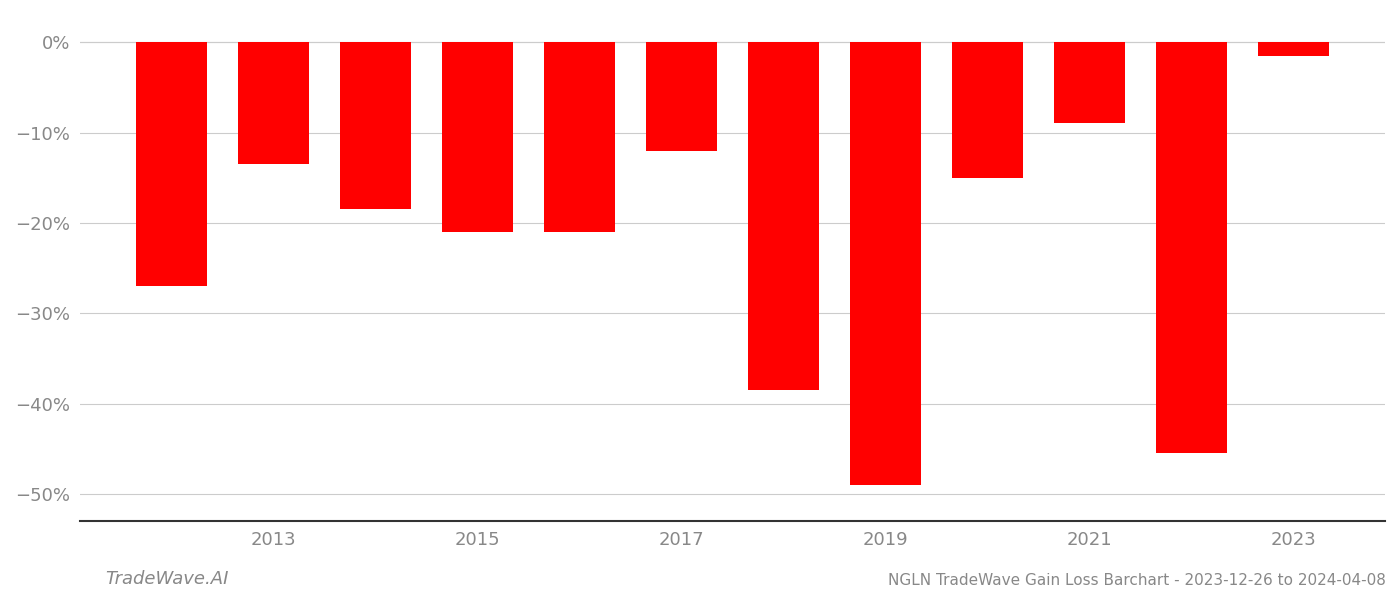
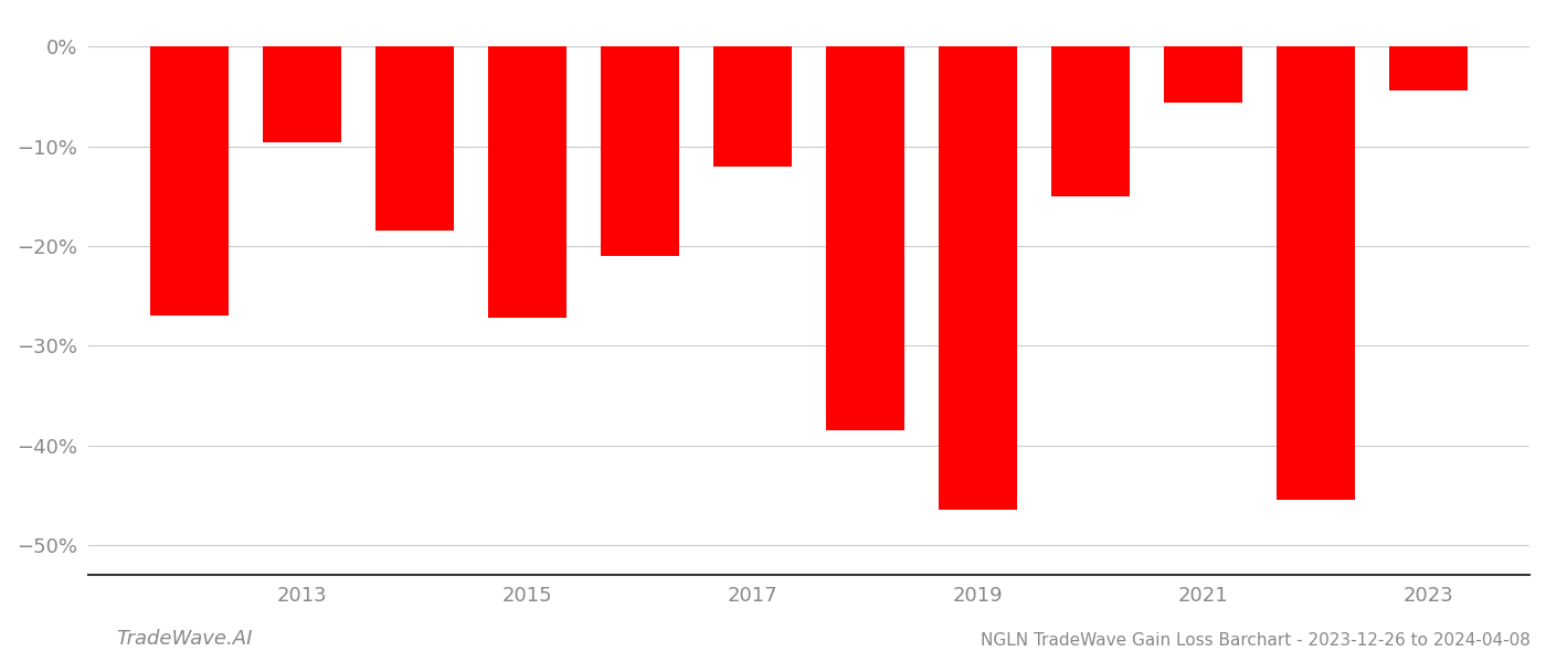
2013: -13.5% -> -9.6%
2015: -21.0% -> -27.2%
2019: -49.0% -> -46.4%
2021: -9.0% -> -5.6%
2023: -1.5% -> -4.4%
